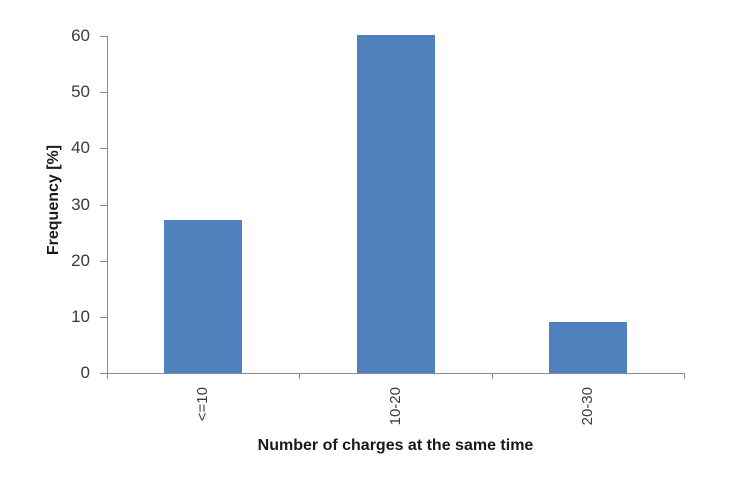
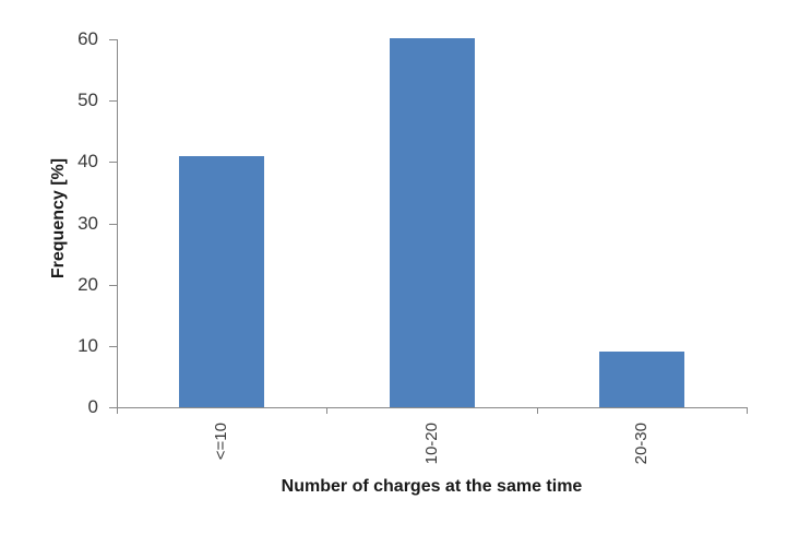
<=10: 27 -> 41
